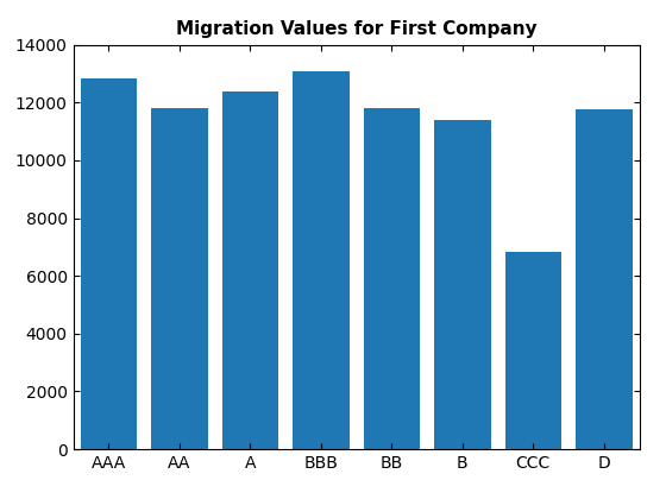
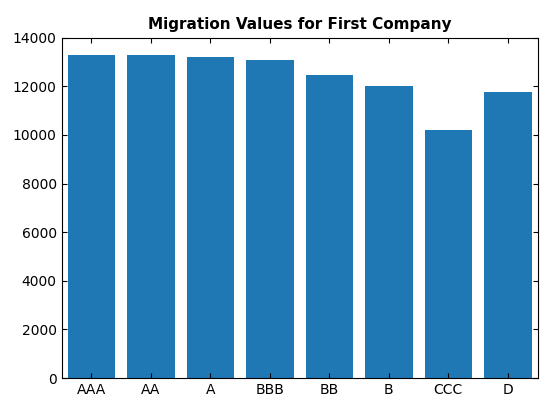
AAA: 12850 -> 13300
AA: 11800 -> 13300
A: 12400 -> 13200
BB: 11800 -> 12450
B: 11400 -> 12000
CCC: 6850 -> 10200
